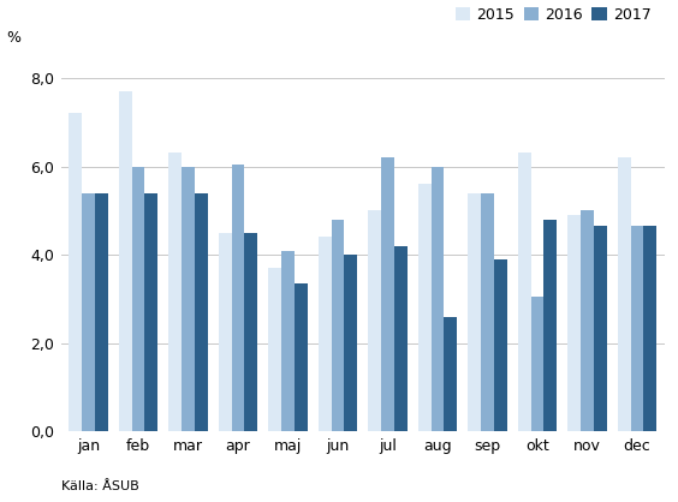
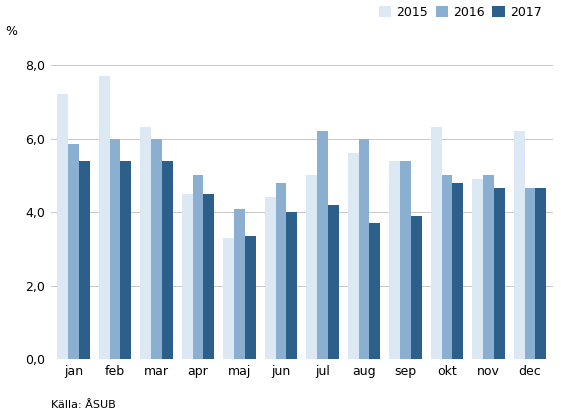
2016/jan: 5,40 -> 5,85
2016/apr: 6,05 -> 5,00
2015/maj: 3,7 -> 3,3
2017/aug: 2,60 -> 3,70
2016/okt: 3,05 -> 5,00
